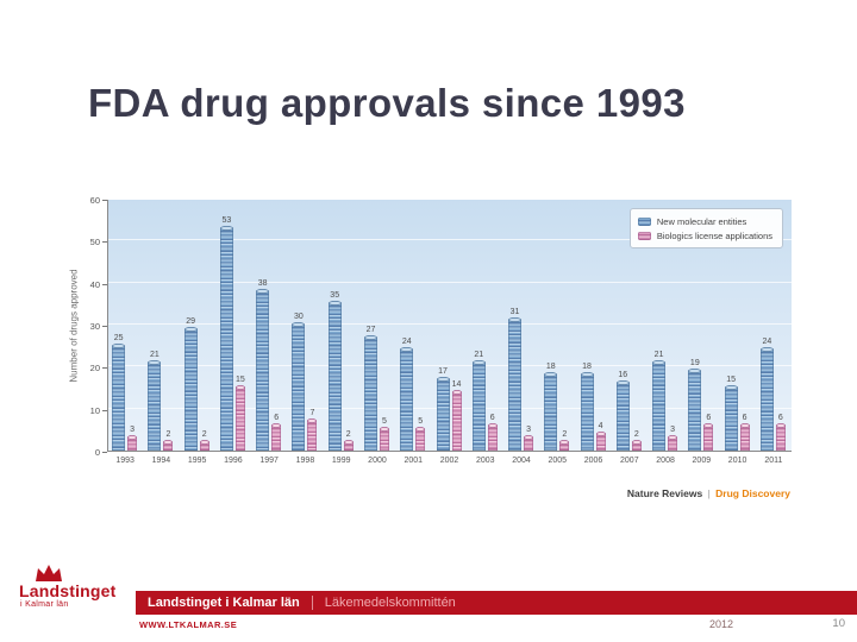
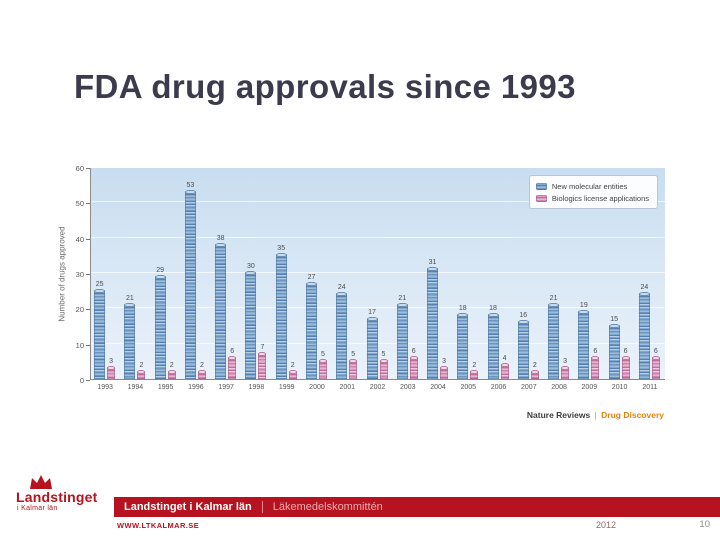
Biologics license applications/1996: 15 -> 2
Biologics license applications/2002: 14 -> 5
